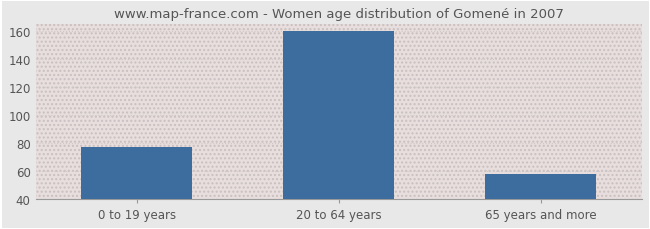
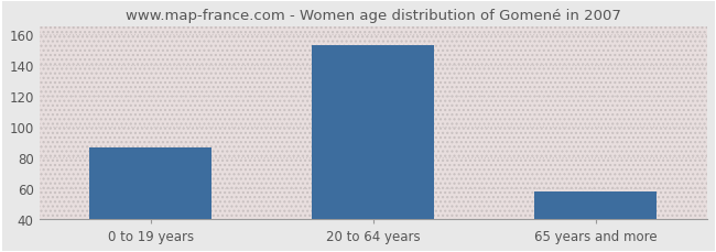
0 to 19 years: 77 -> 86
20 to 64 years: 160 -> 153
